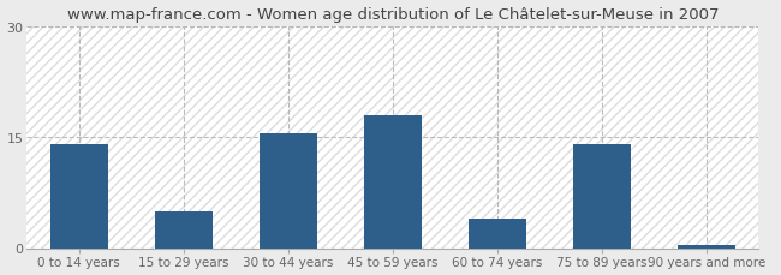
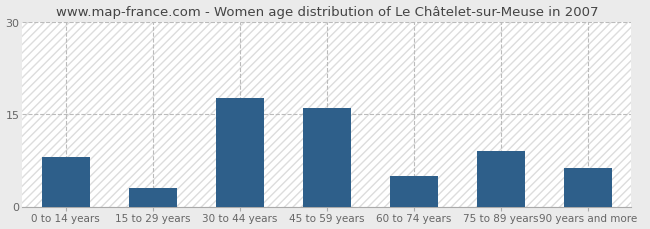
0 to 14 years: 14.0 -> 8.0
15 to 29 years: 5.0 -> 3.0
30 to 44 years: 15.5 -> 17.6
45 to 59 years: 18.0 -> 16.0
60 to 74 years: 4.0 -> 5.0
75 to 89 years: 14.0 -> 9.0
90 years and more: 0.4 -> 6.2
